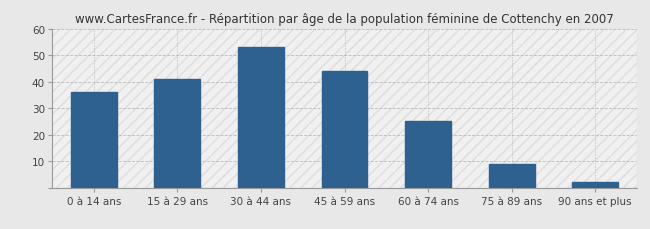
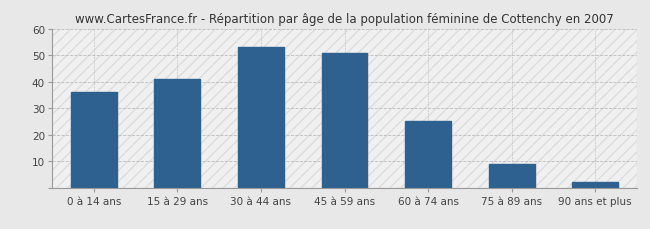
45 à 59 ans: 44 -> 51
